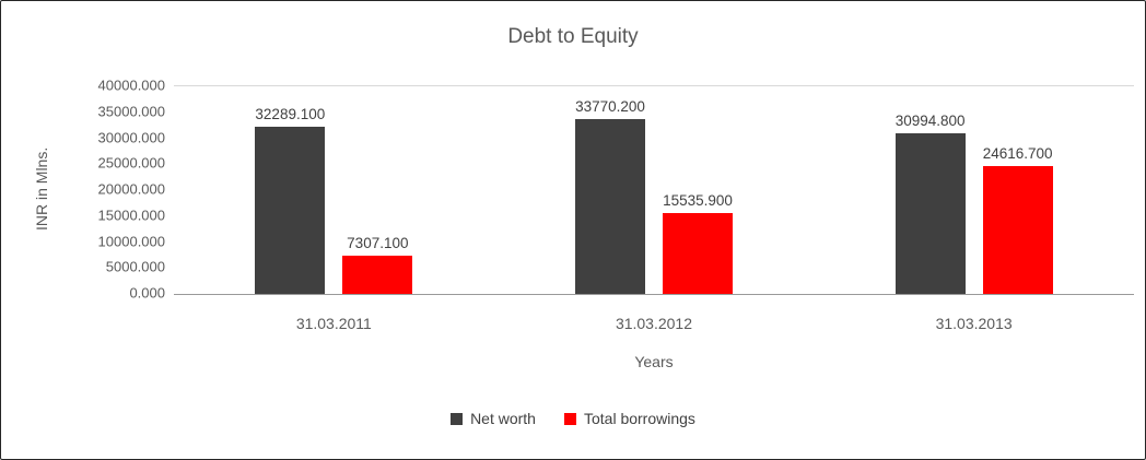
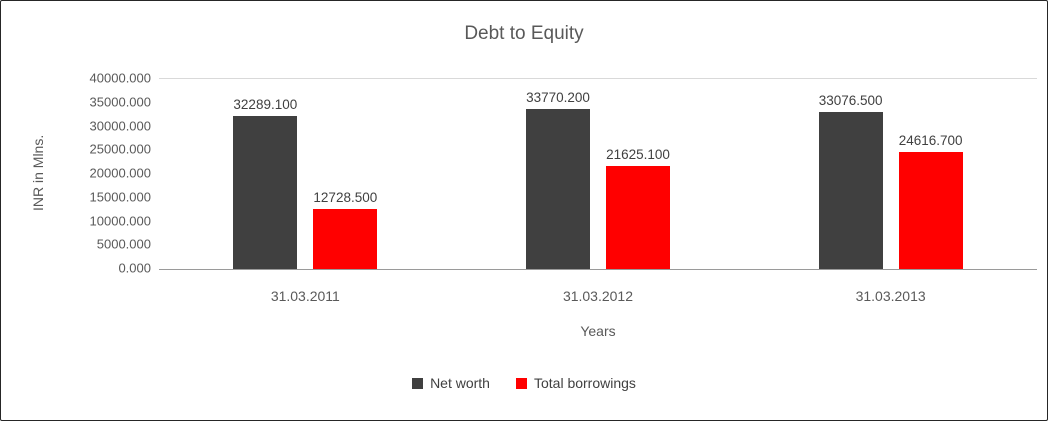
Total borrowings/31.03.2011: 7307.100 -> 12728.500
Total borrowings/31.03.2012: 15535.900 -> 21625.100
Net worth/31.03.2013: 30994.800 -> 33076.500
